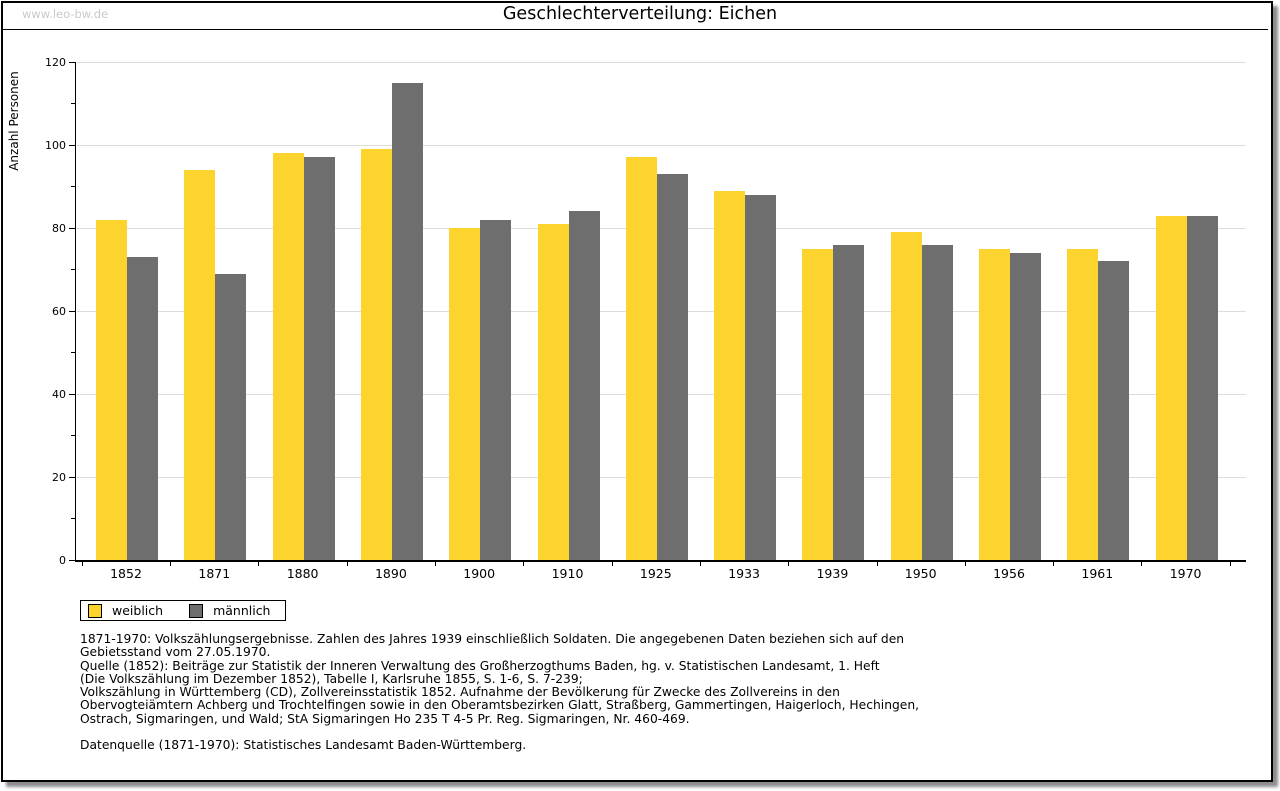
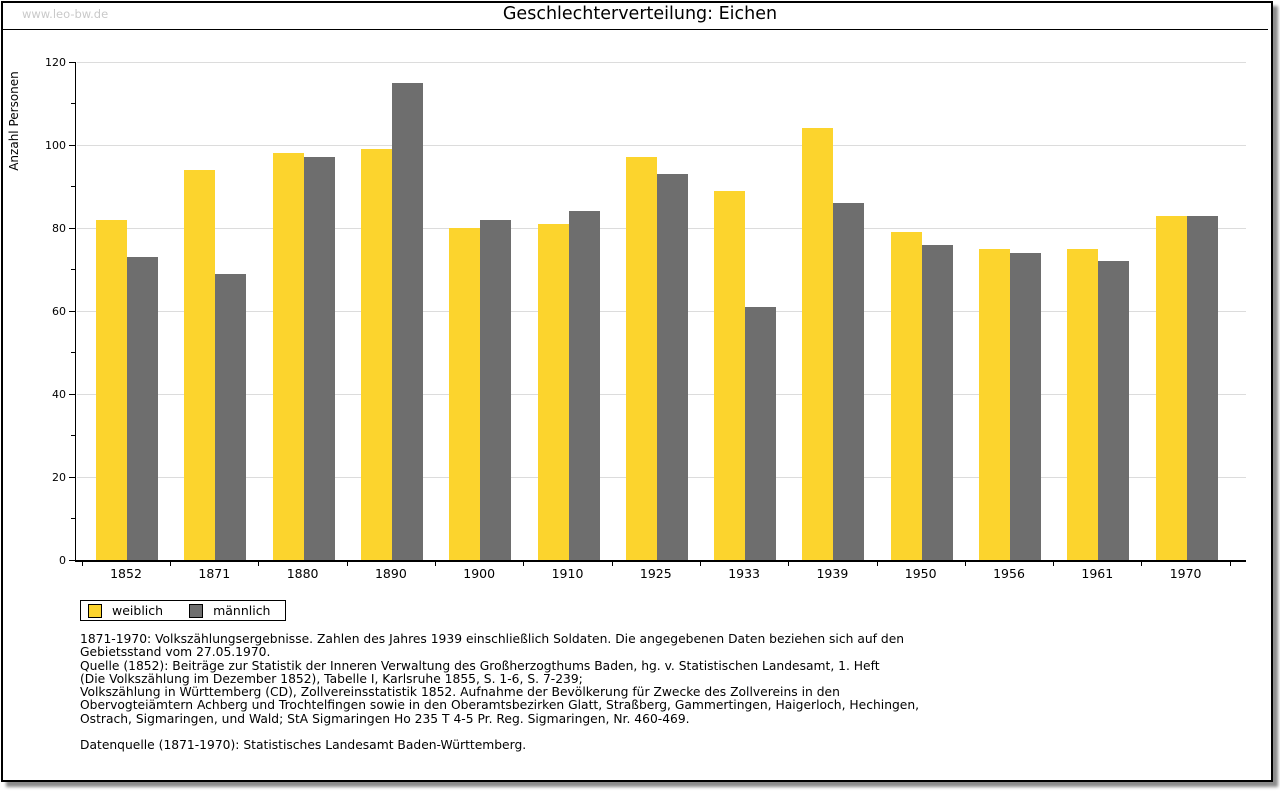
männlich/1933: 88 -> 61
weiblich/1939: 75 -> 104
männlich/1939: 76 -> 86
